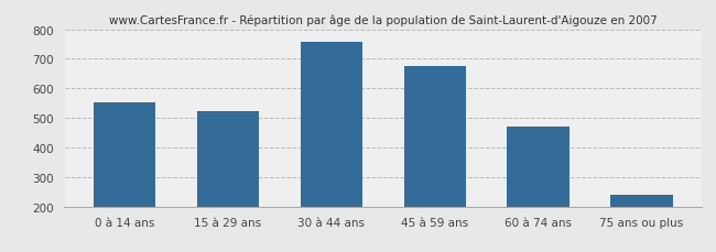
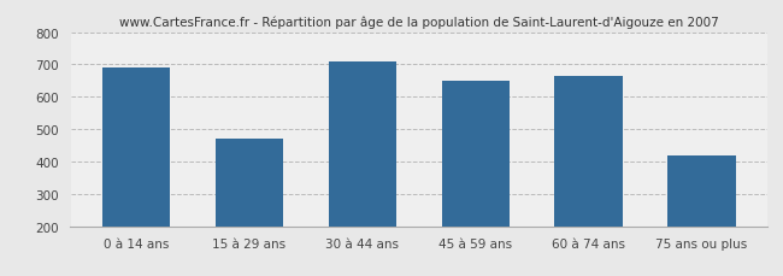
0 à 14 ans: 554 -> 690
15 à 29 ans: 521 -> 470
30 à 44 ans: 756 -> 710
45 à 59 ans: 676 -> 650
60 à 74 ans: 470 -> 665
75 ans ou plus: 241 -> 420
